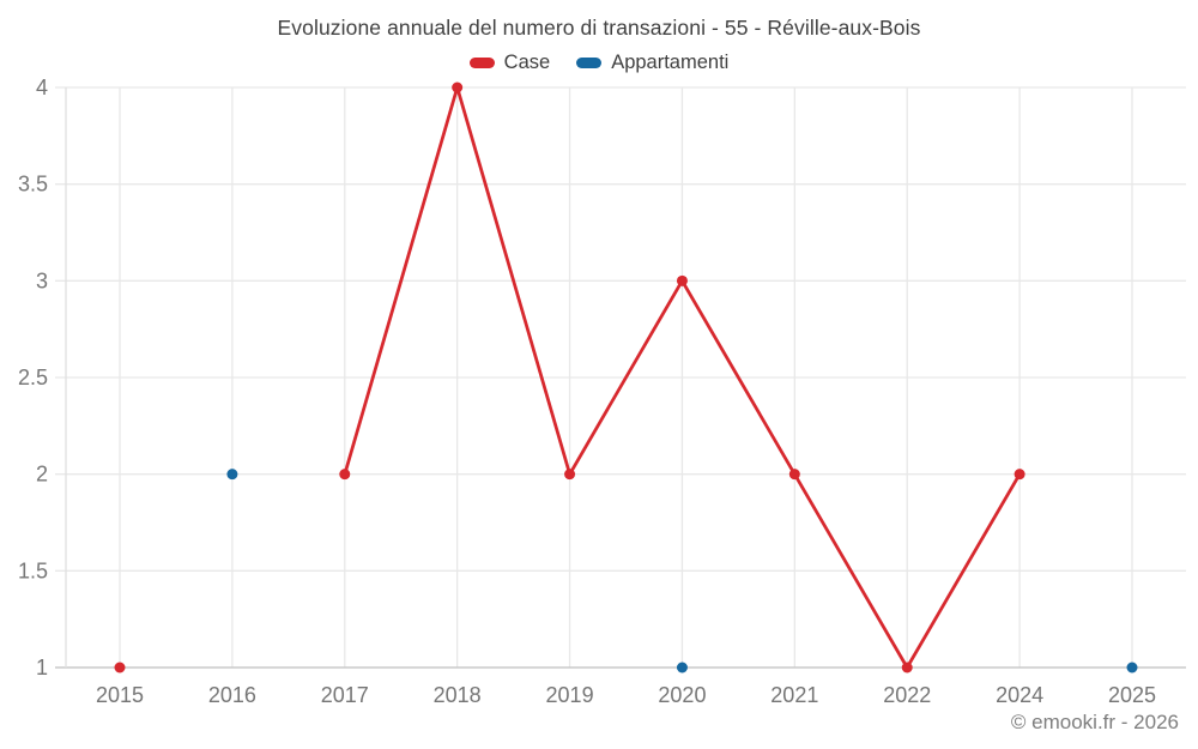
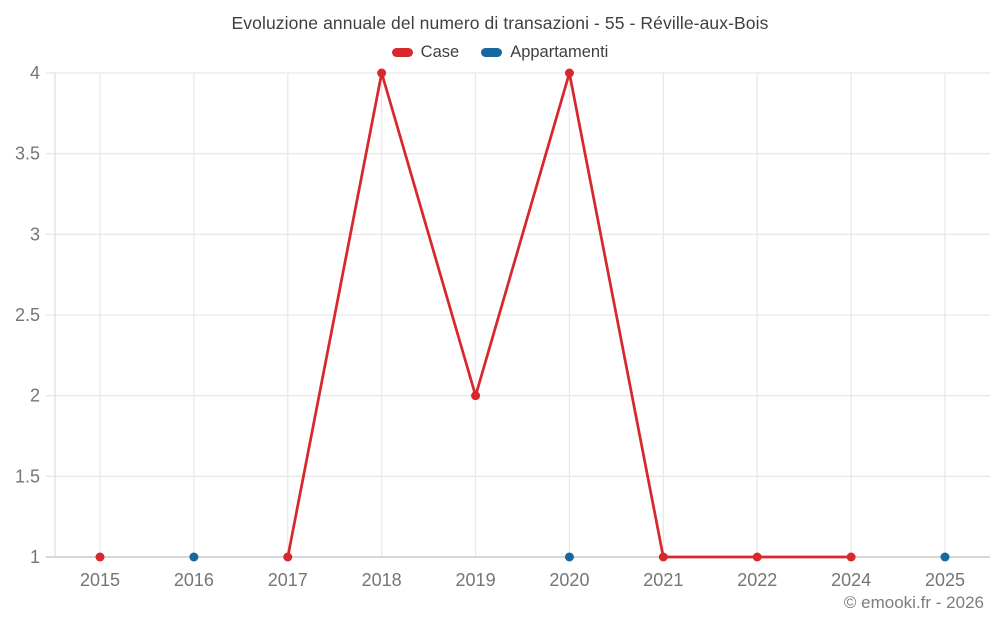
Appartamenti/2016: 2 -> 1
Case/2017: 2 -> 1
Case/2020: 3 -> 4
Case/2021: 2 -> 1
Case/2024: 2 -> 1
